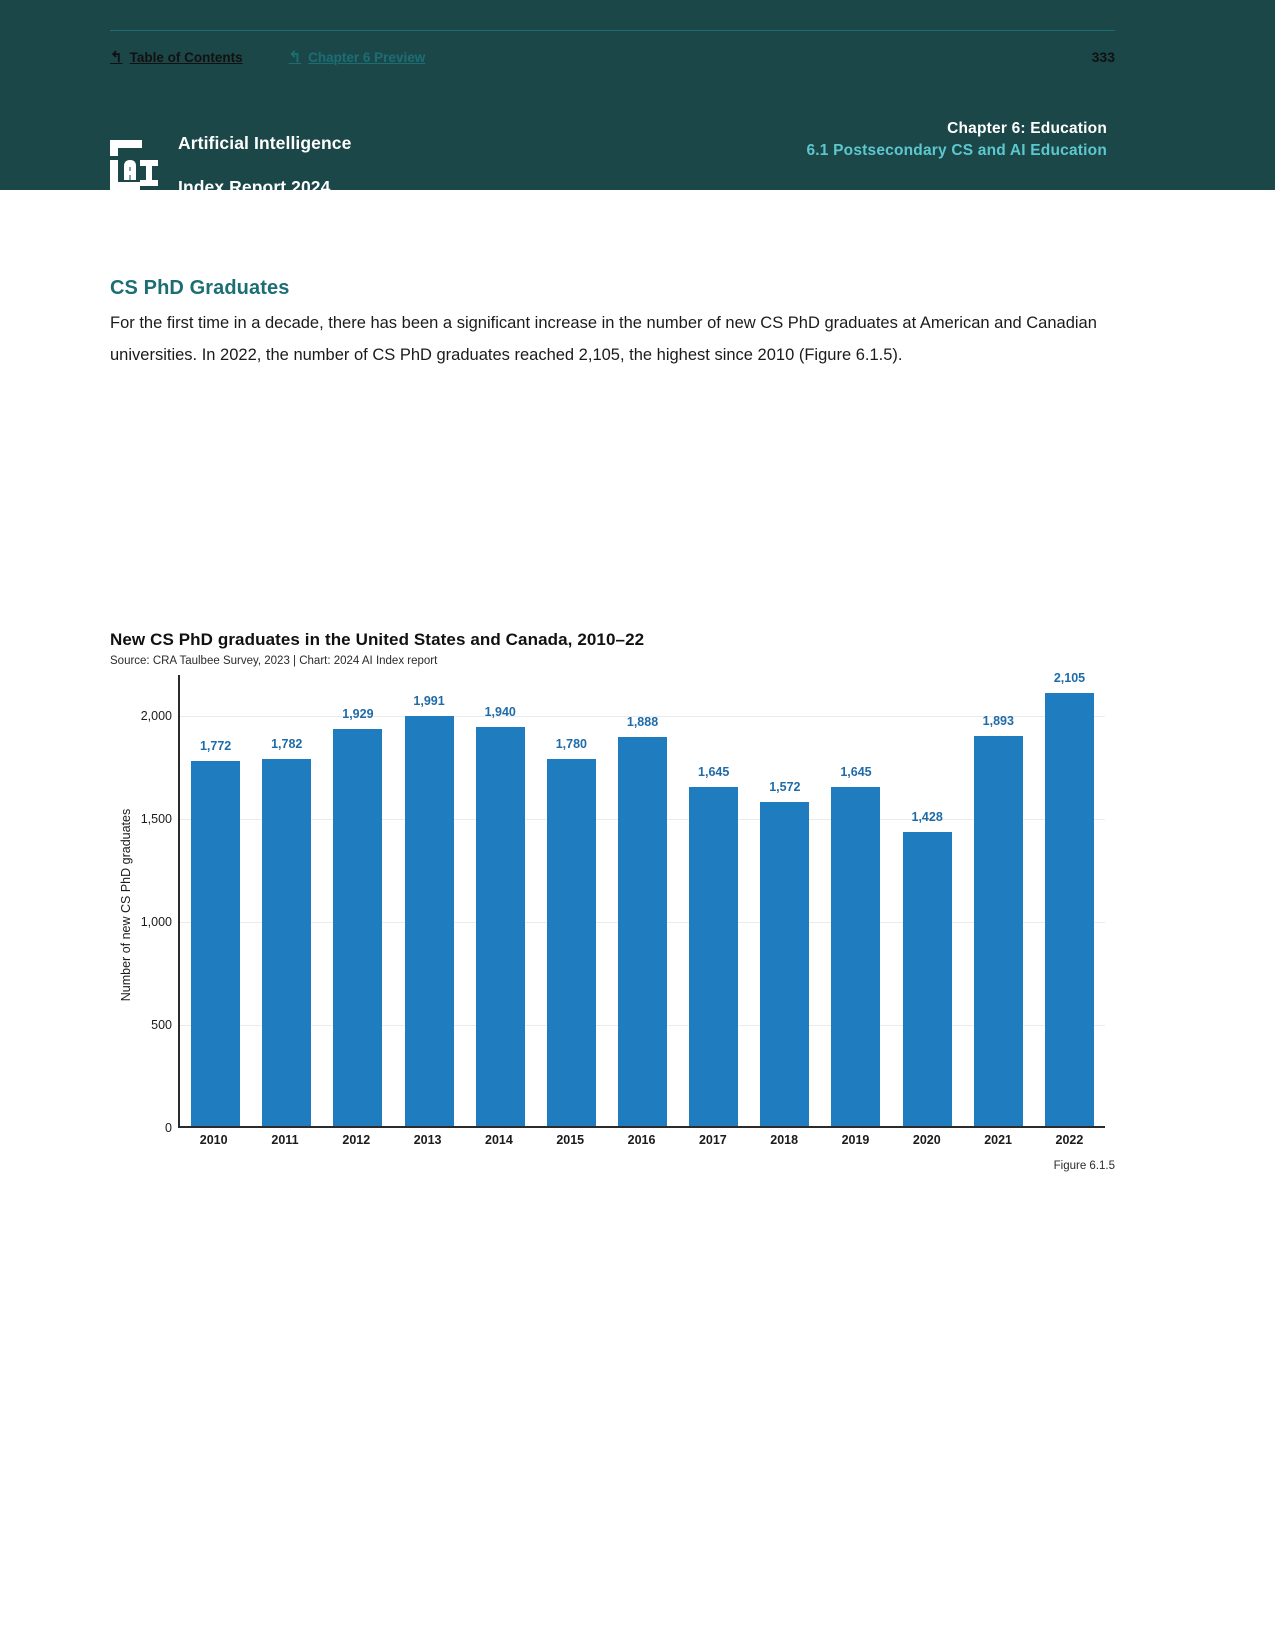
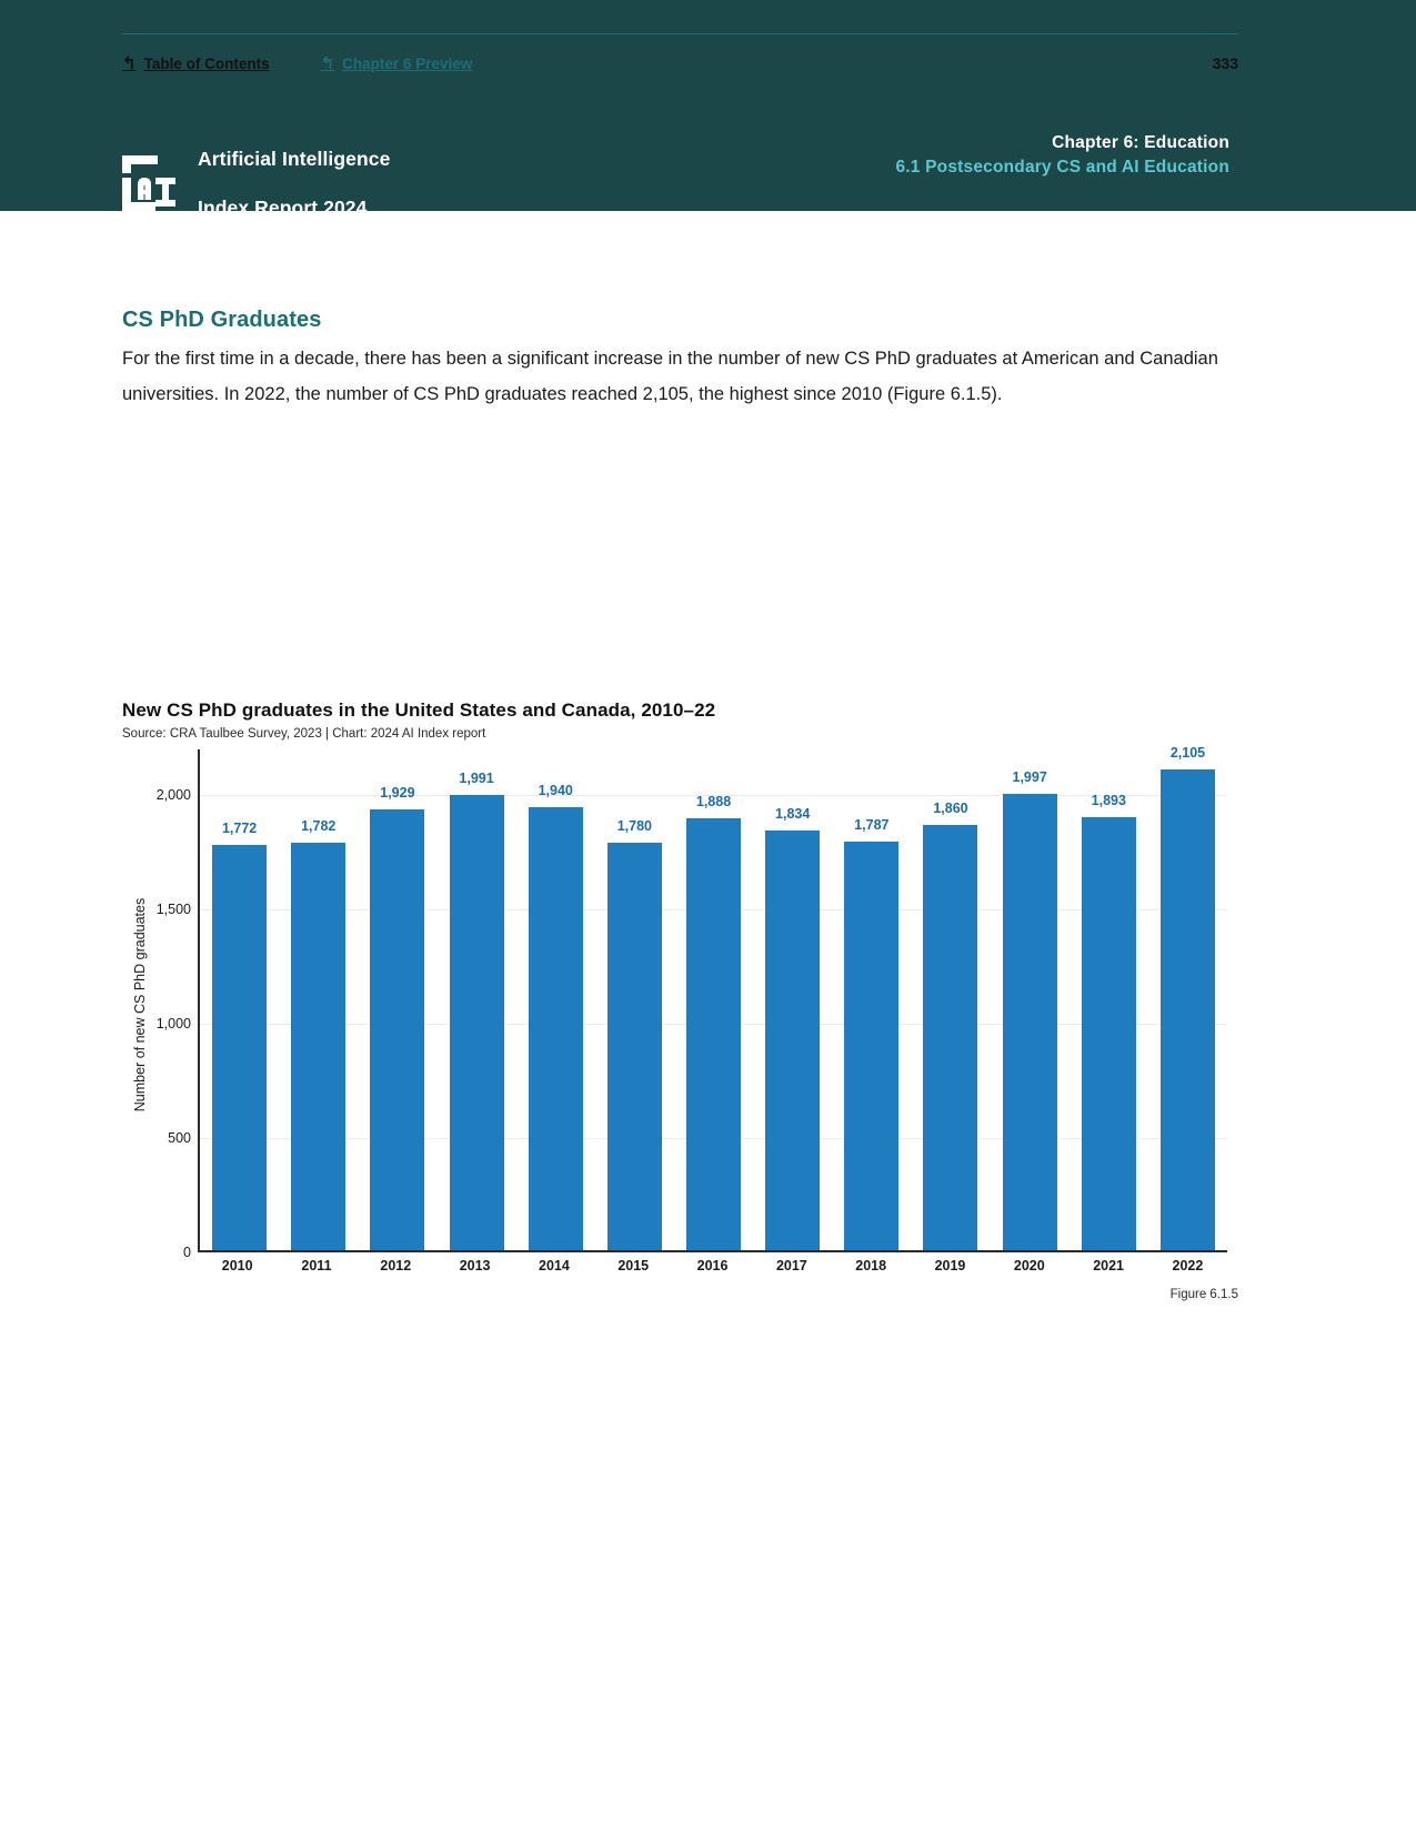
2017: 1,645 -> 1,834
2018: 1,572 -> 1,787
2019: 1,645 -> 1,860
2020: 1,428 -> 1,997
